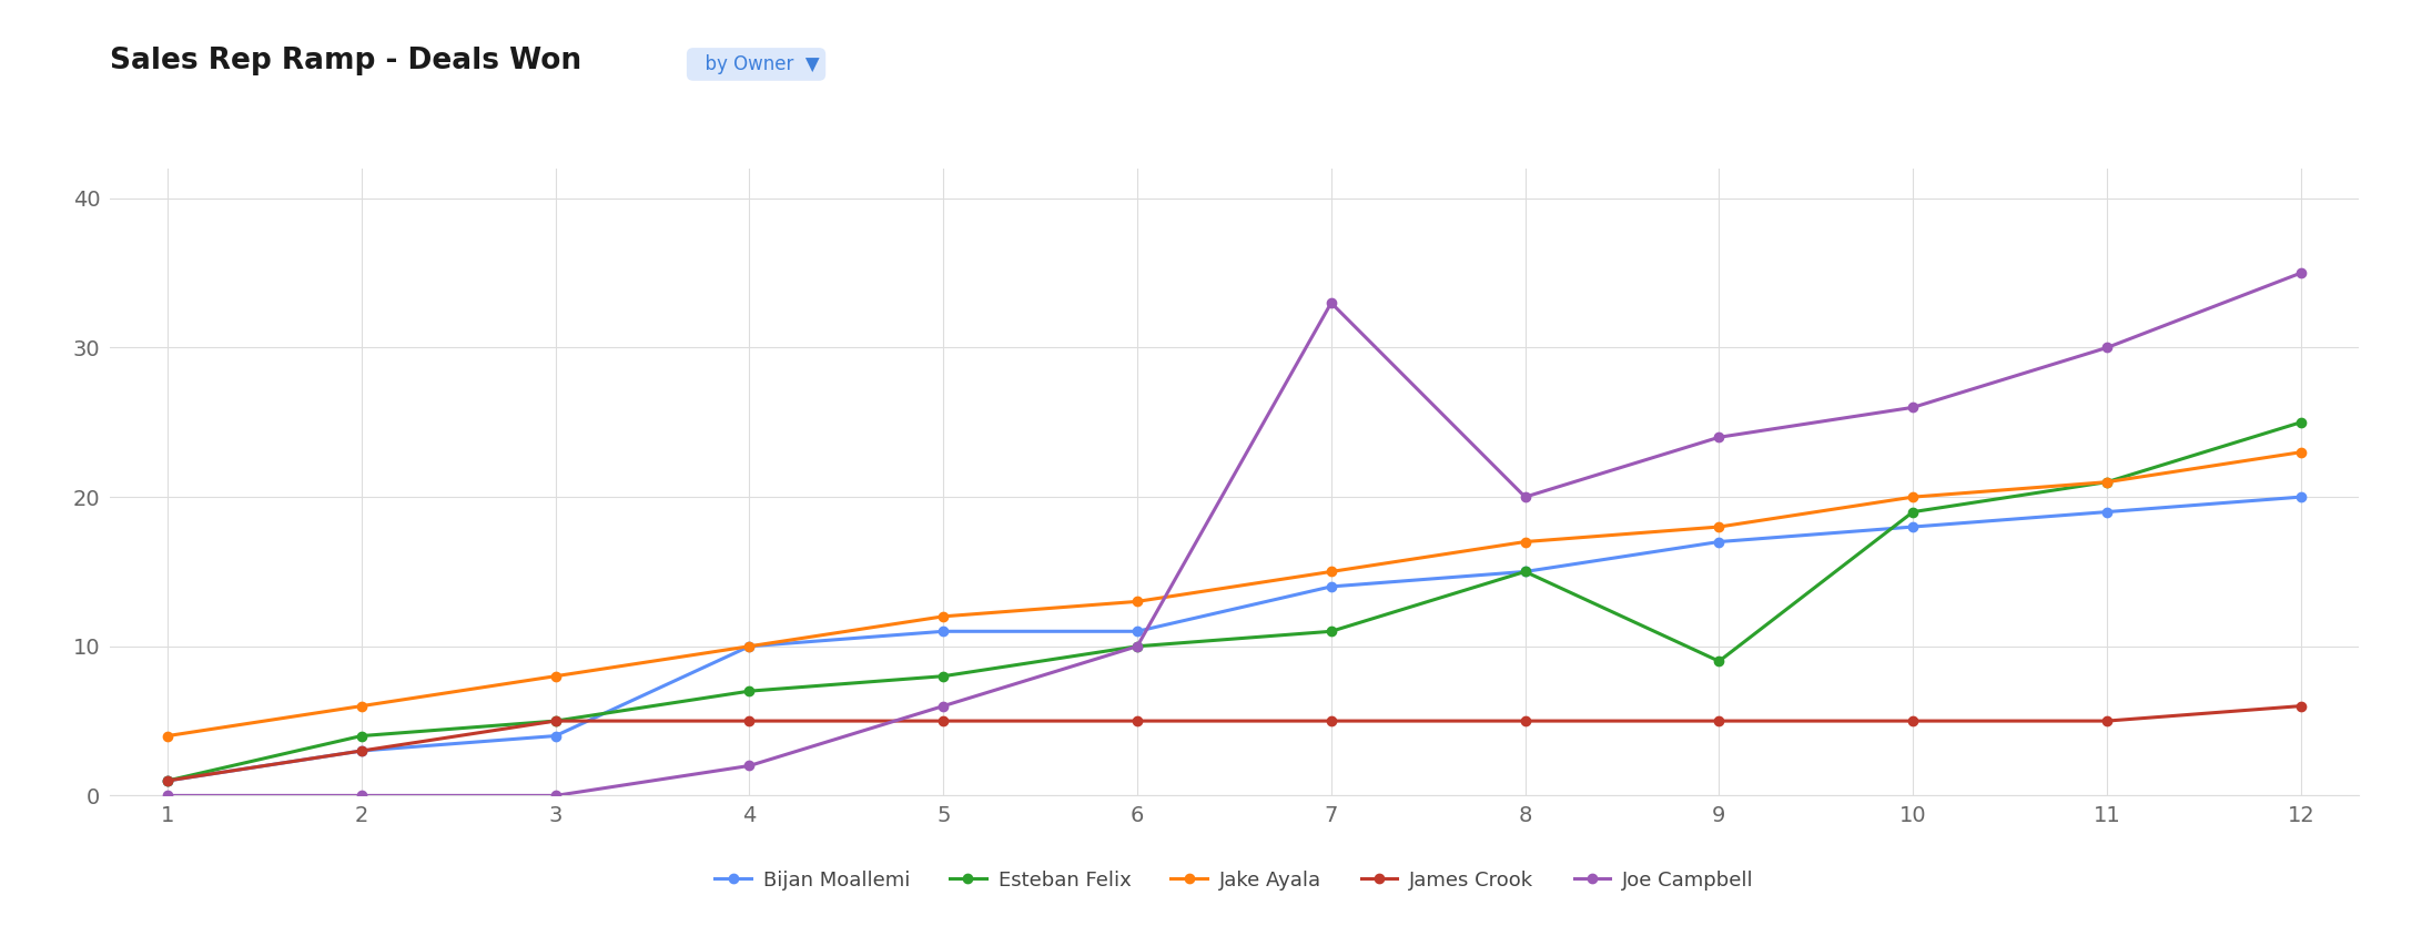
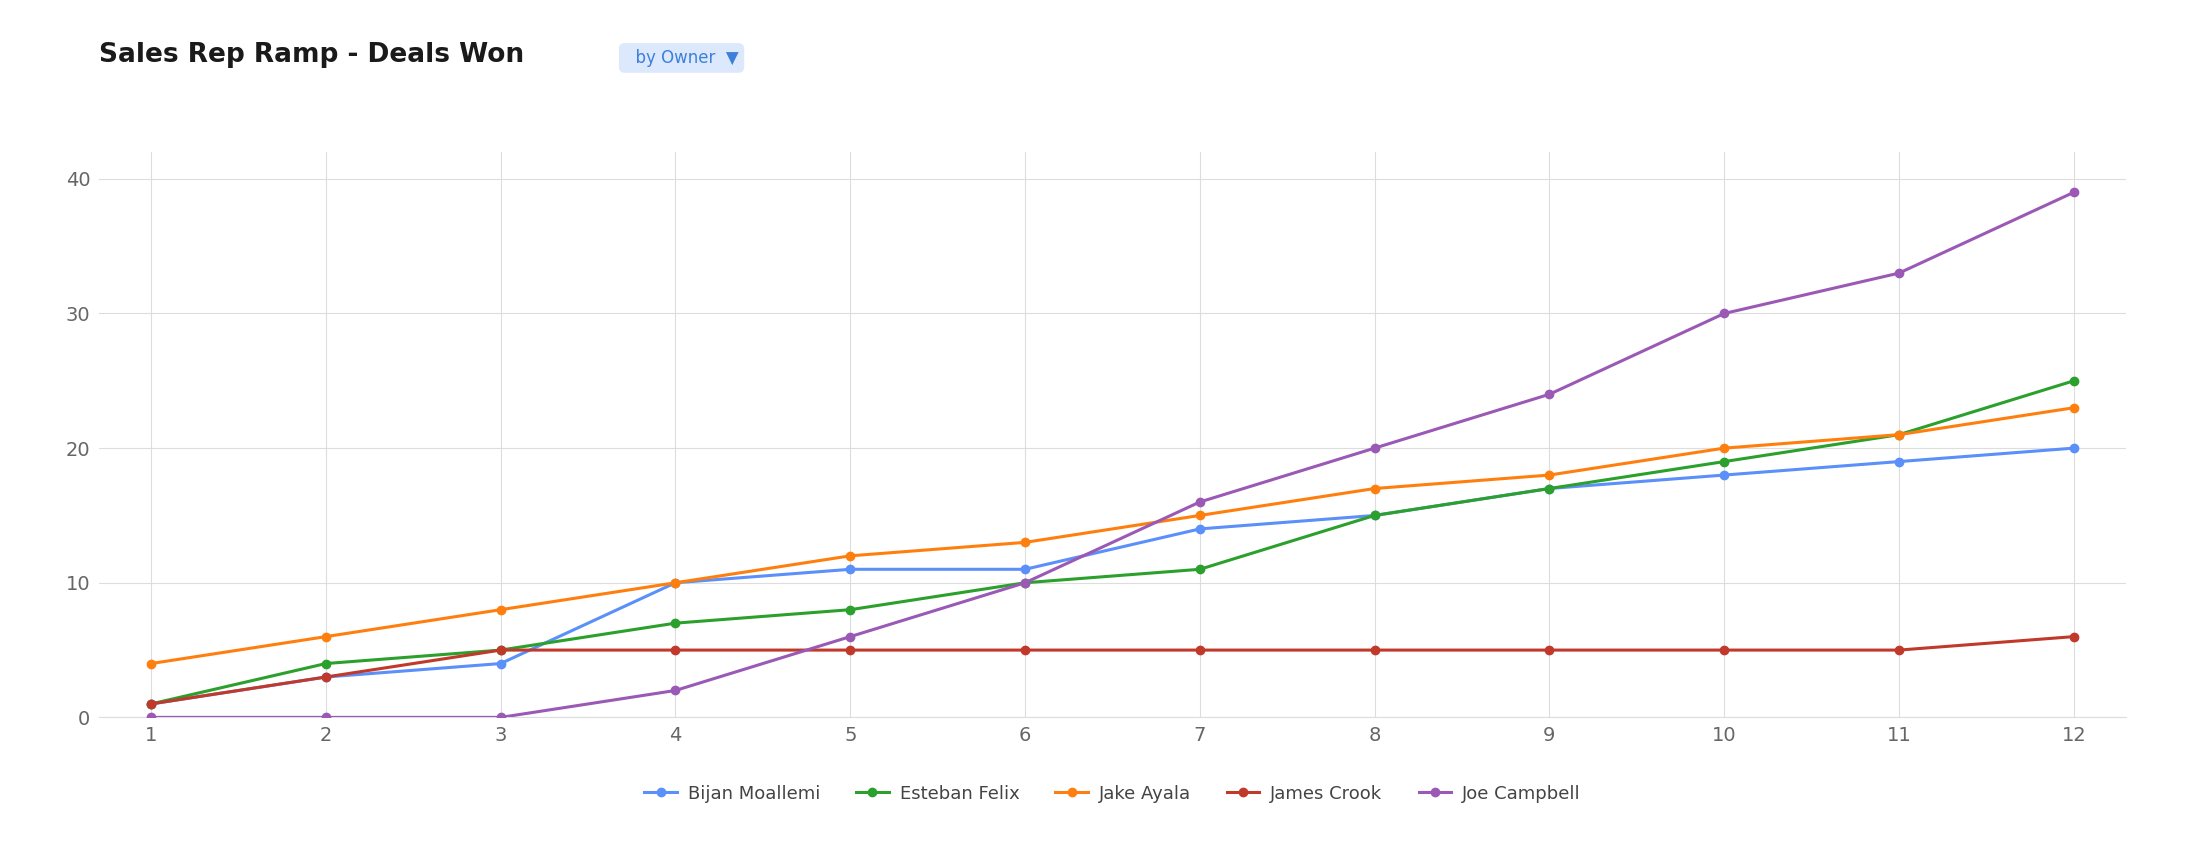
Joe Campbell/7: 33 -> 16
Esteban Felix/9: 9 -> 17
Joe Campbell/10: 26 -> 30
Joe Campbell/11: 30 -> 33
Joe Campbell/12: 35 -> 39
